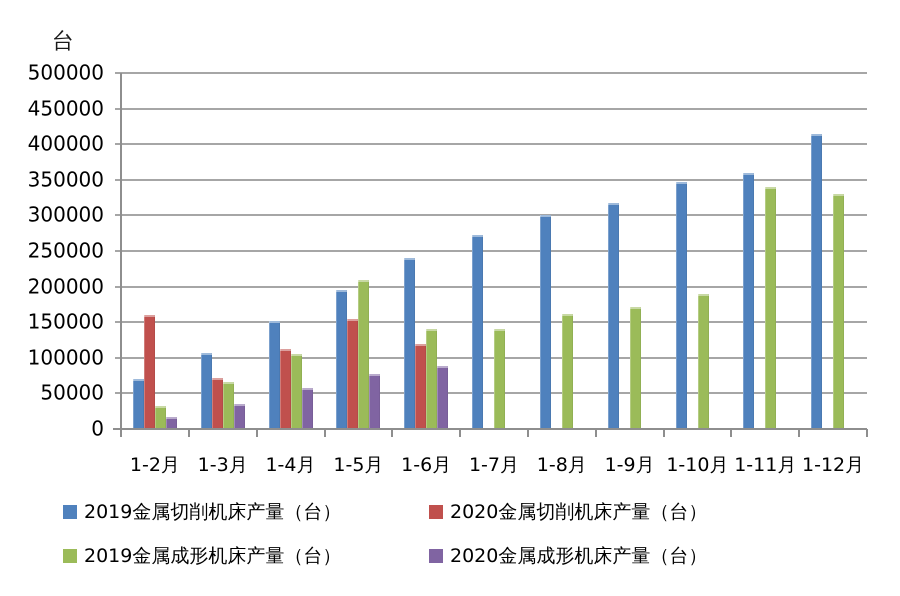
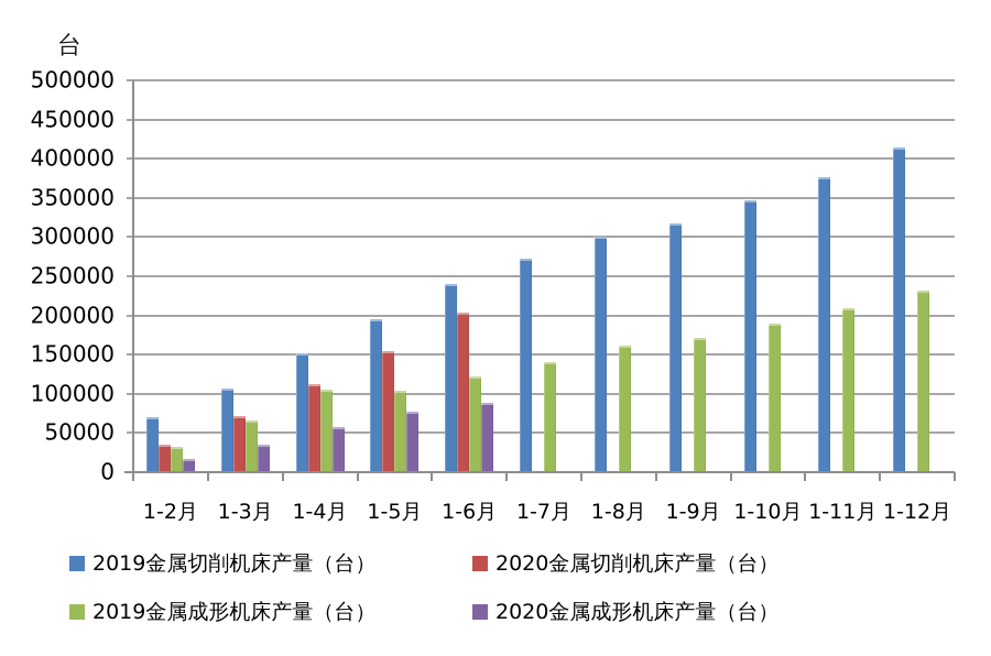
2020金属切削机床产量（台）/1-2月: 160000 -> 40000
2019金属成形机床产量（台）/1-5月: 210000 -> 100000
2020金属切削机床产量（台）/1-6月: 120000 -> 200000
2019金属成形机床产量（台）/1-6月: 140000 -> 120000
2019金属切削机床产量（台）/1-11月: 360000 -> 380000
2019金属成形机床产量（台）/1-11月: 340000 -> 210000
2019金属成形机床产量（台）/1-12月: 330000 -> 230000
